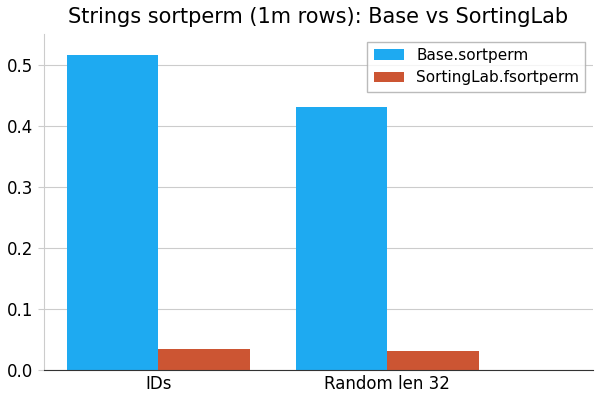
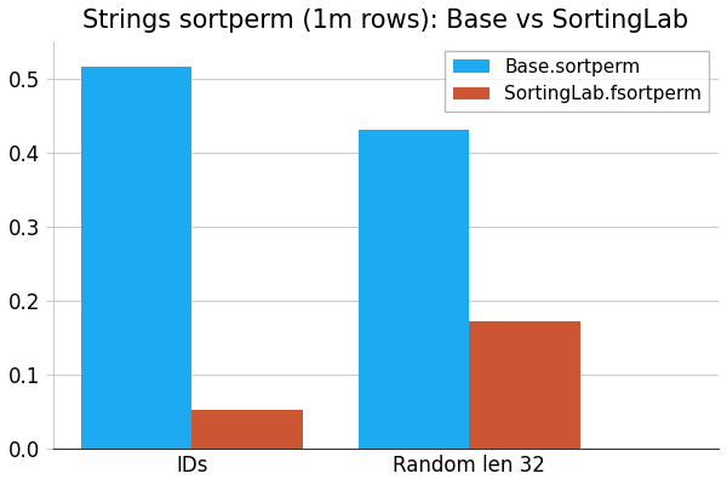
SortingLab.fsortperm/IDs: 0.034 -> 0.052
SortingLab.fsortperm/Random len 32: 0.032 -> 0.172
